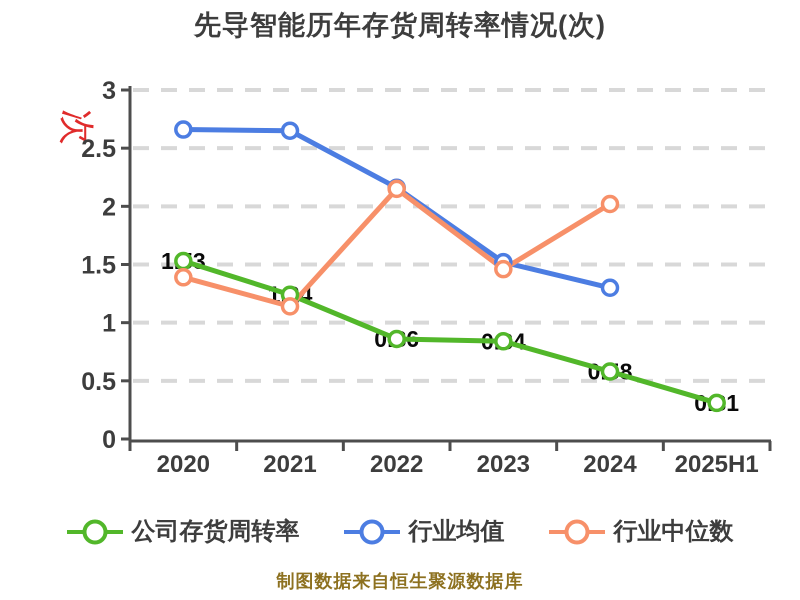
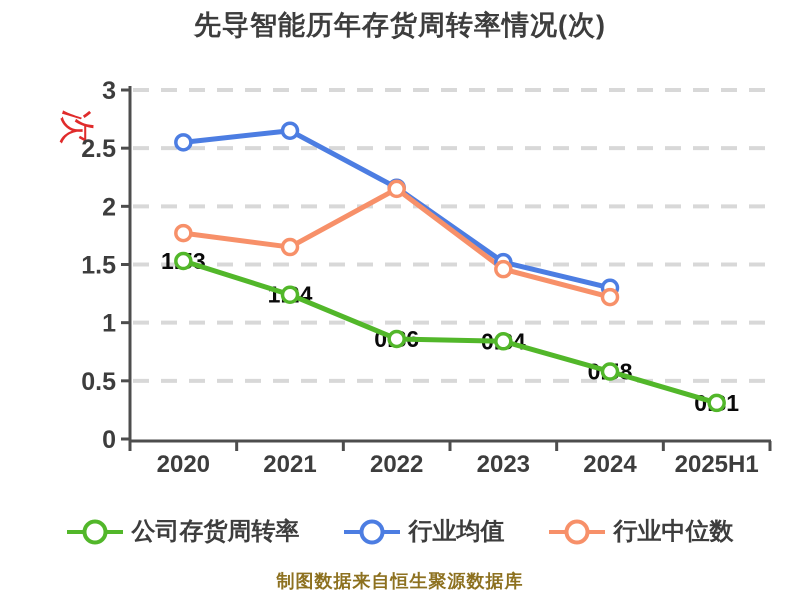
行业均值/2020: 2.66 -> 2.55
行业中位数/2020: 1.39 -> 1.77
行业中位数/2021: 1.14 -> 1.65
行业中位数/2024: 2.02 -> 1.22
